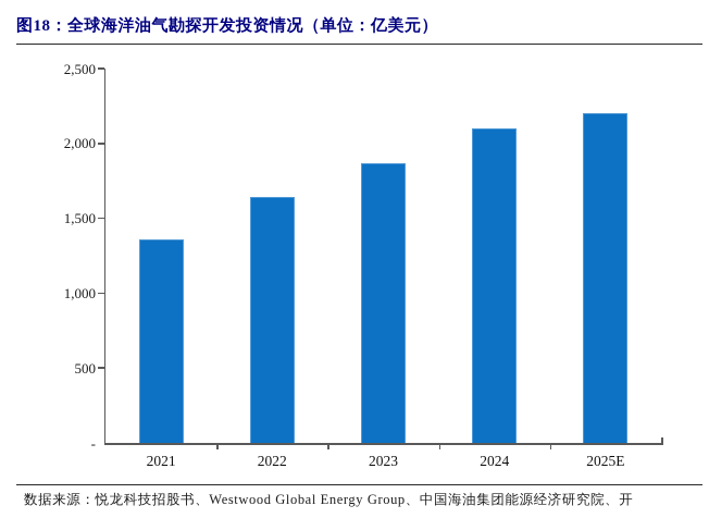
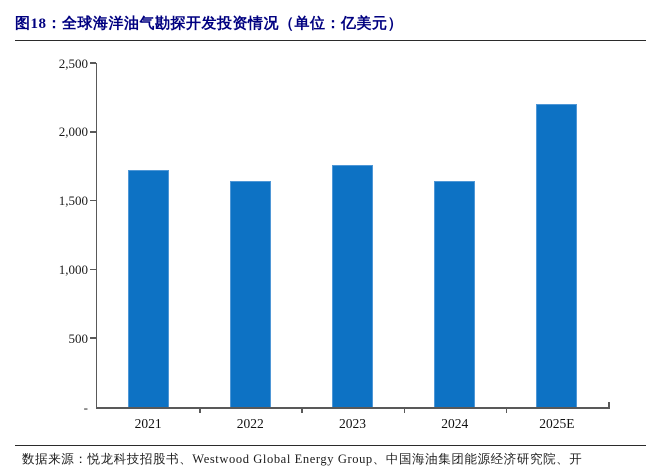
2021: 1360 -> 1720
2023: 1870 -> 1760
2024: 2100 -> 1640
